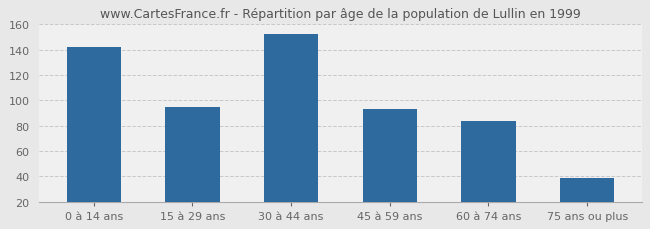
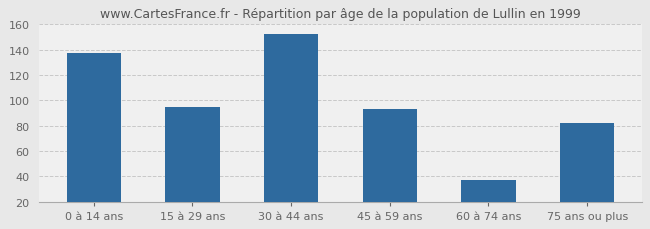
0 à 14 ans: 142 -> 137
60 à 74 ans: 84 -> 37
75 ans ou plus: 39 -> 82
